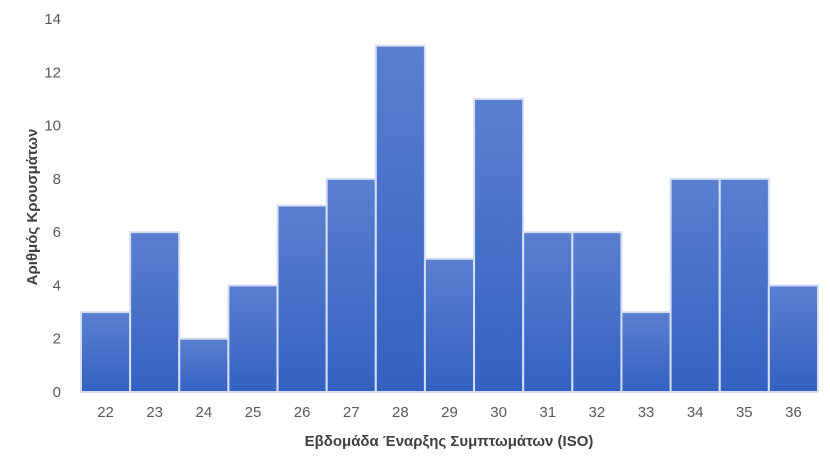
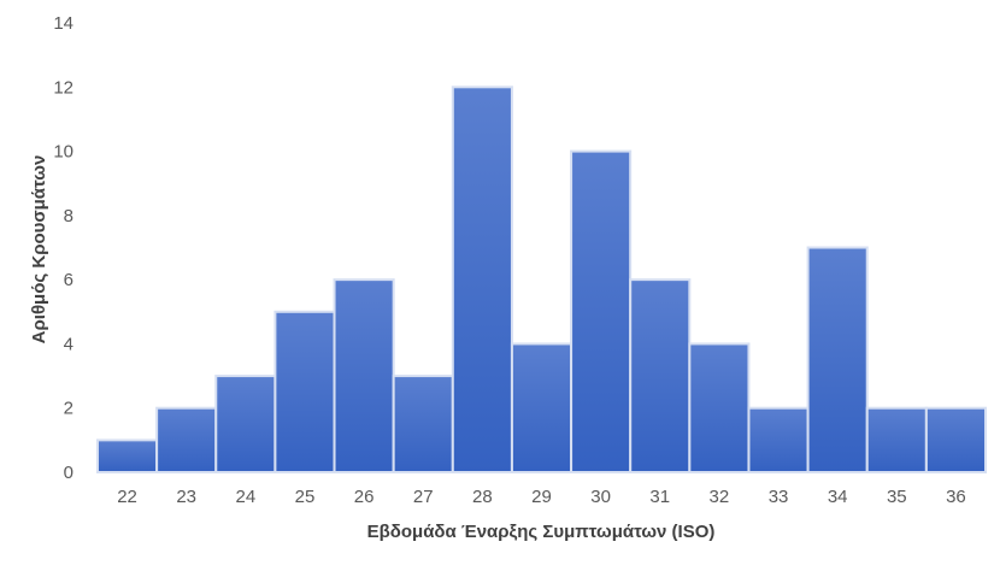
22: 3 -> 1
23: 6 -> 2
24: 2 -> 3
25: 4 -> 5
26: 7 -> 6
27: 8 -> 3
28: 13 -> 12
29: 5 -> 4
30: 11 -> 10
32: 6 -> 4
33: 3 -> 2
34: 8 -> 7
35: 8 -> 2
36: 4 -> 2
